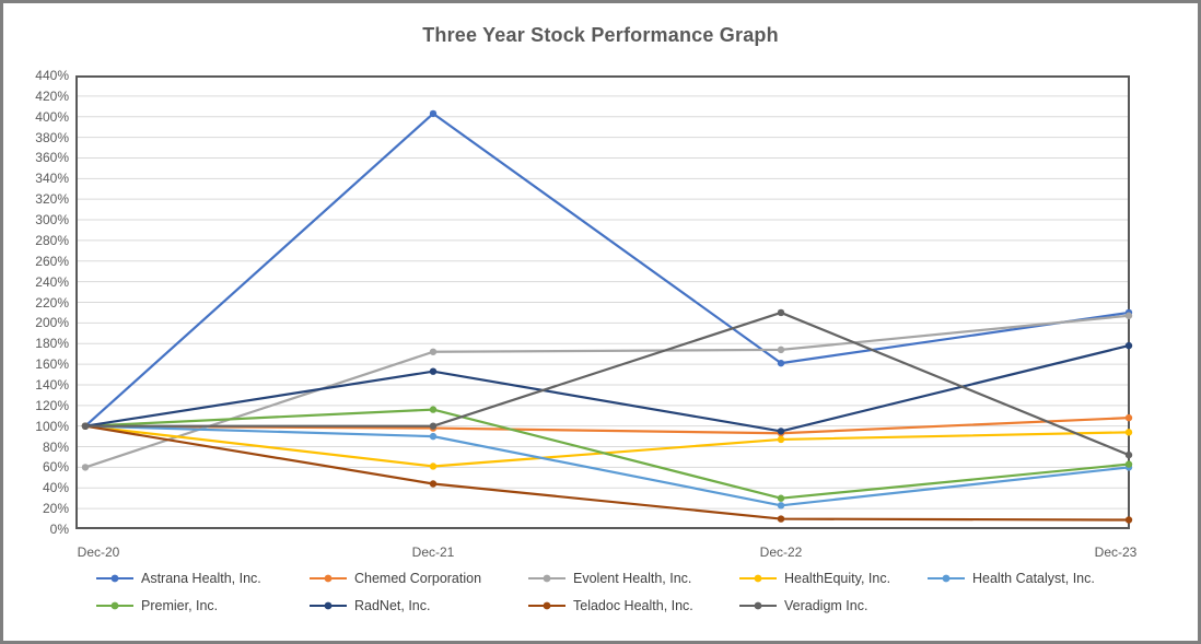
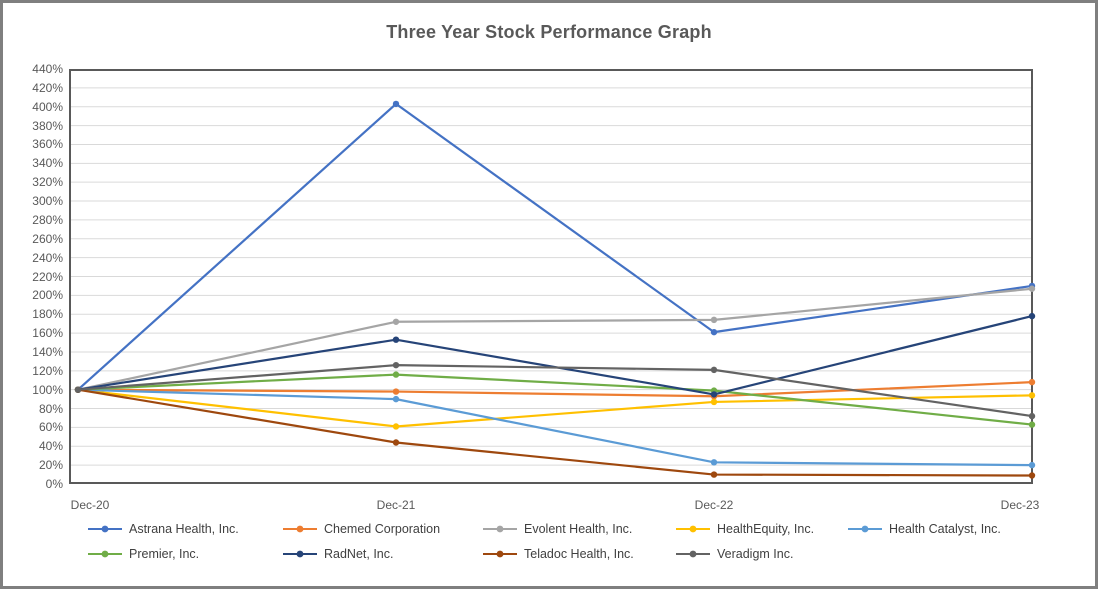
Evolent Health, Inc./Dec-20: 60% -> 100%
Veradigm Inc./Dec-21: 100% -> 130%
Premier, Inc./Dec-22: 30% -> 100%
Veradigm Inc./Dec-22: 210% -> 120%
Health Catalyst, Inc./Dec-23: 60% -> 20%
